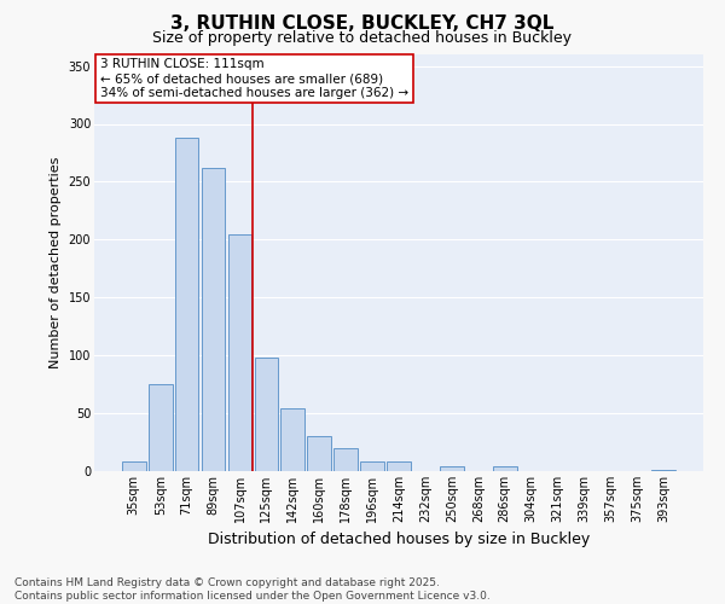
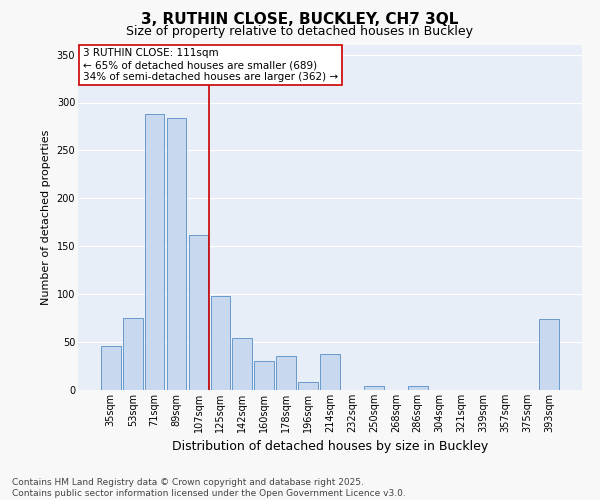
35sqm: 8 -> 46
89sqm: 262 -> 284
107sqm: 205 -> 162
178sqm: 20 -> 36
214sqm: 8 -> 38
393sqm: 1 -> 74
